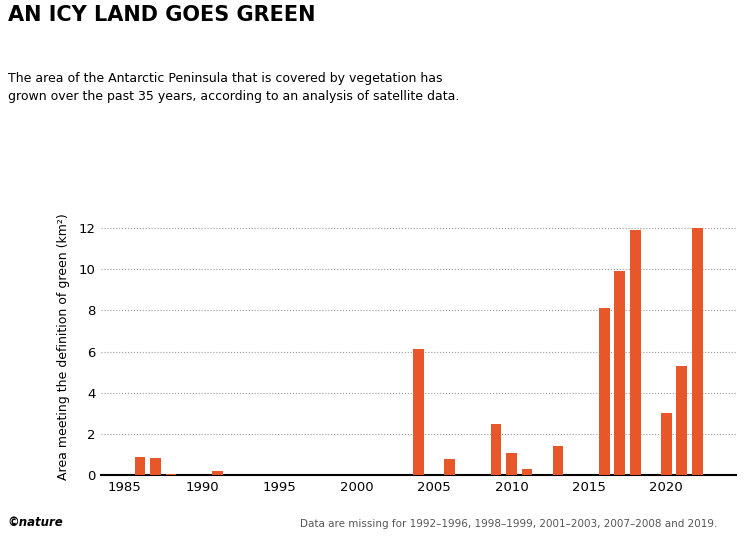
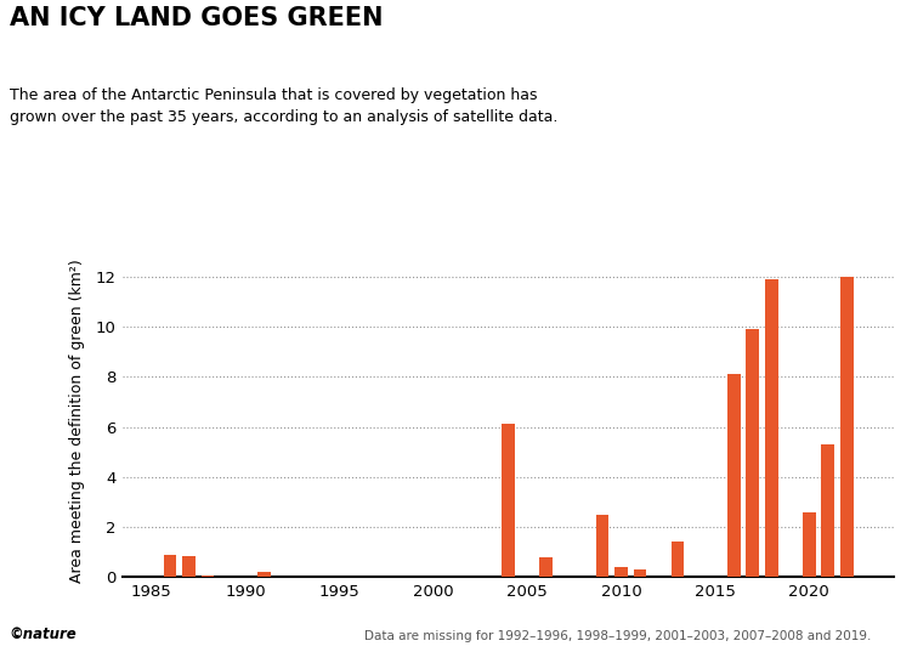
2010: 1.10 -> 0.40
2020: 3.00 -> 2.60
